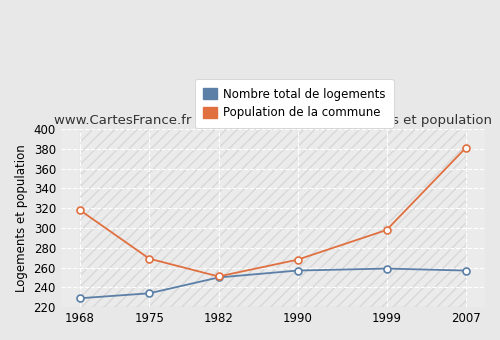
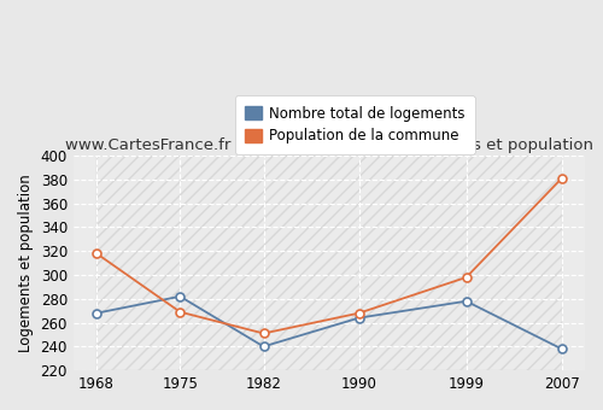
Nombre total de logements/1968: 229 -> 268
Nombre total de logements/1975: 234 -> 282
Nombre total de logements/1982: 250 -> 240
Nombre total de logements/1990: 257 -> 264
Nombre total de logements/1999: 259 -> 278
Nombre total de logements/2007: 257 -> 238
